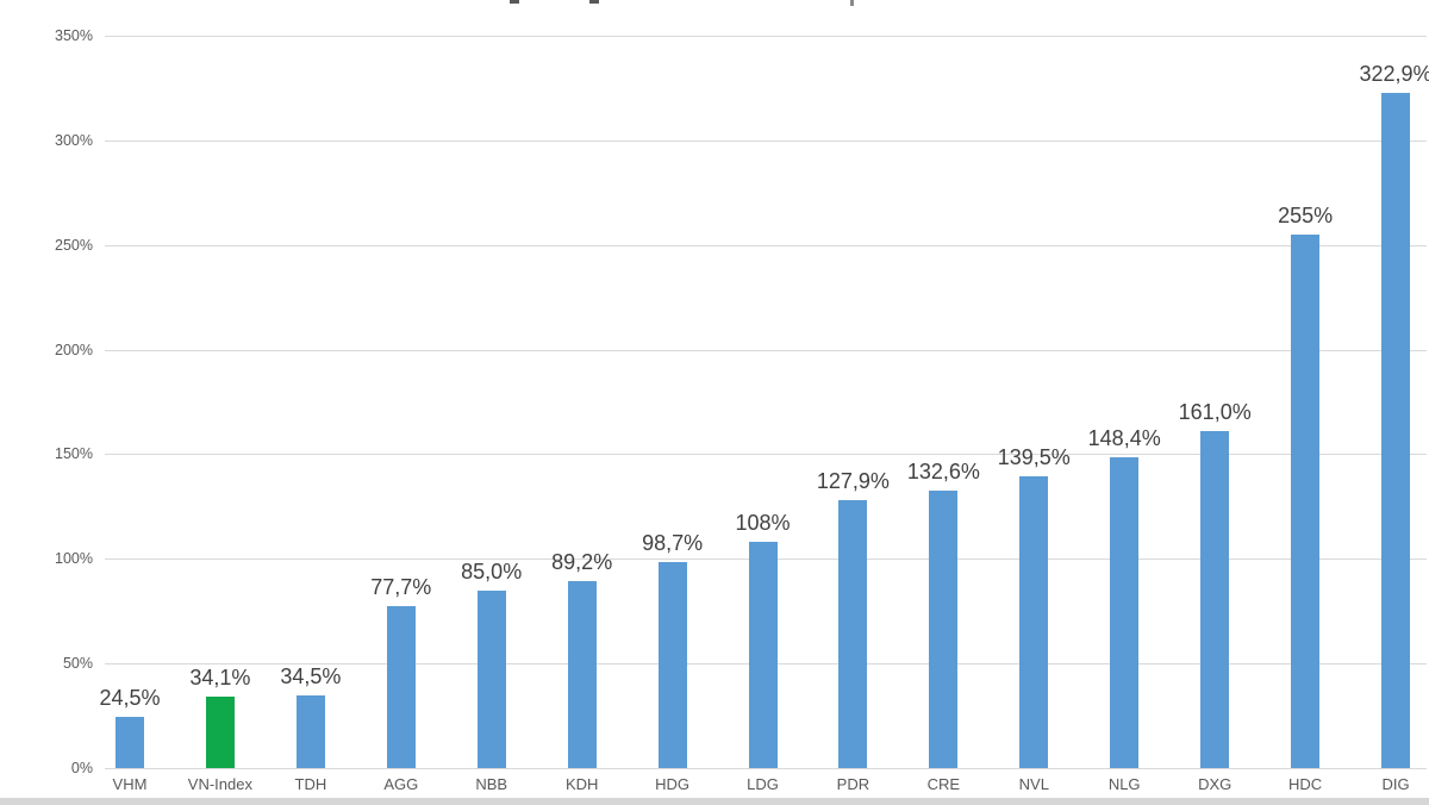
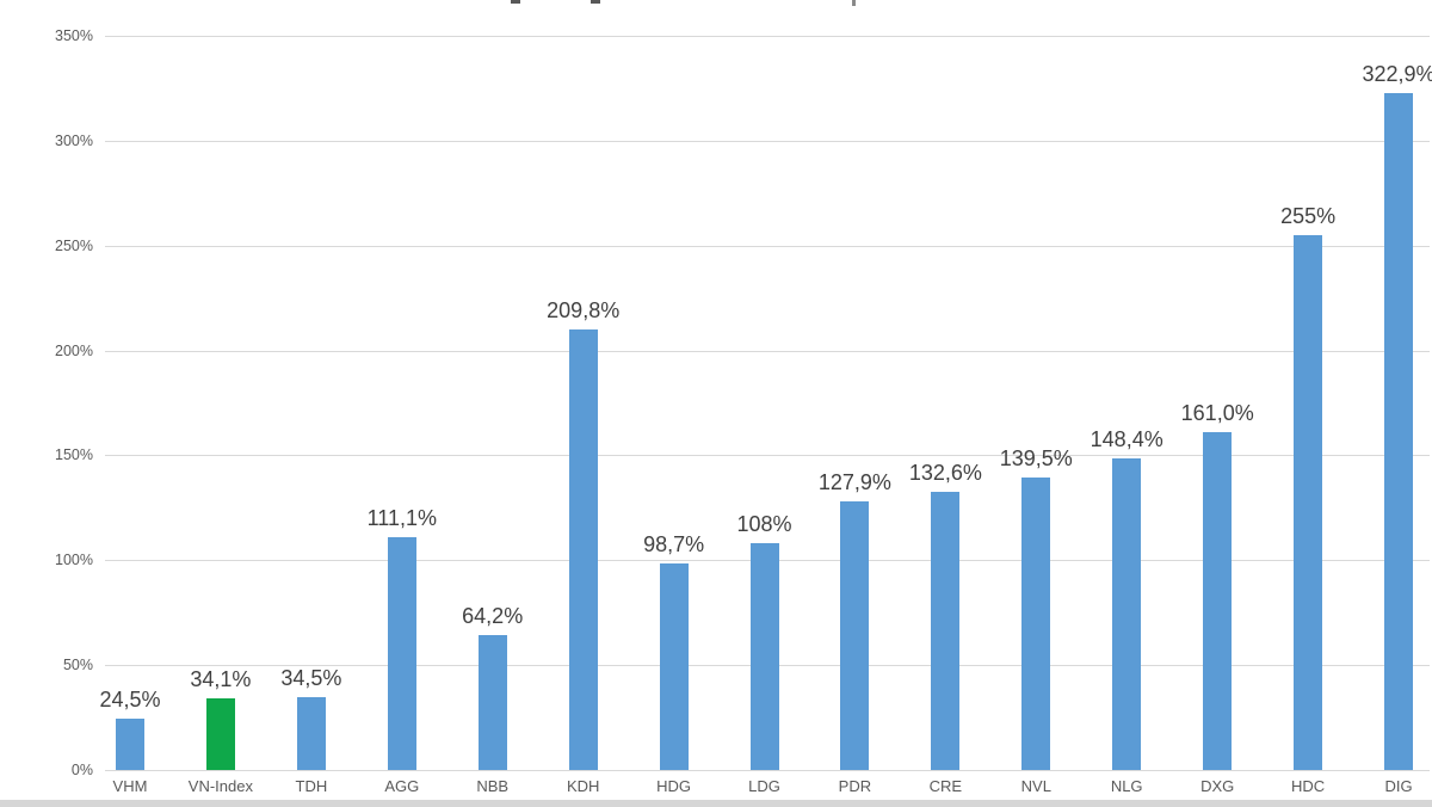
AGG: 77,7% -> 111,1%
NBB: 85,0% -> 64,2%
KDH: 89,2% -> 209,8%
